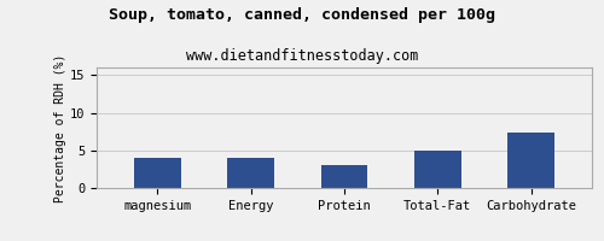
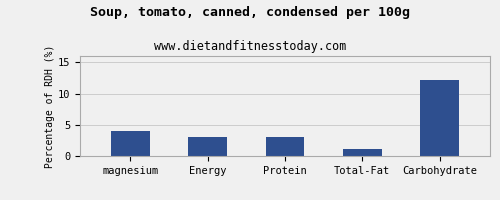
Energy: 4.0 -> 3.0
Total-Fat: 5.0 -> 1.2
Carbohydrate: 7.4 -> 12.1
